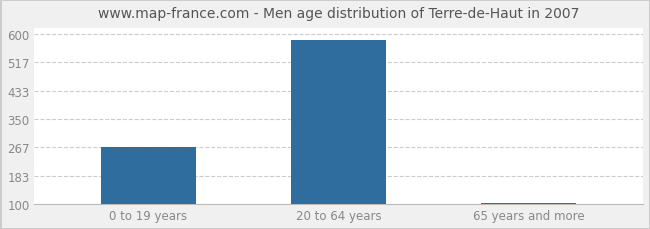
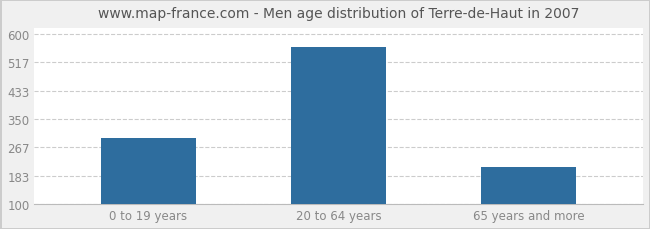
0 to 19 years: 267 -> 295
20 to 64 years: 583 -> 560
65 years and more: 104 -> 210
